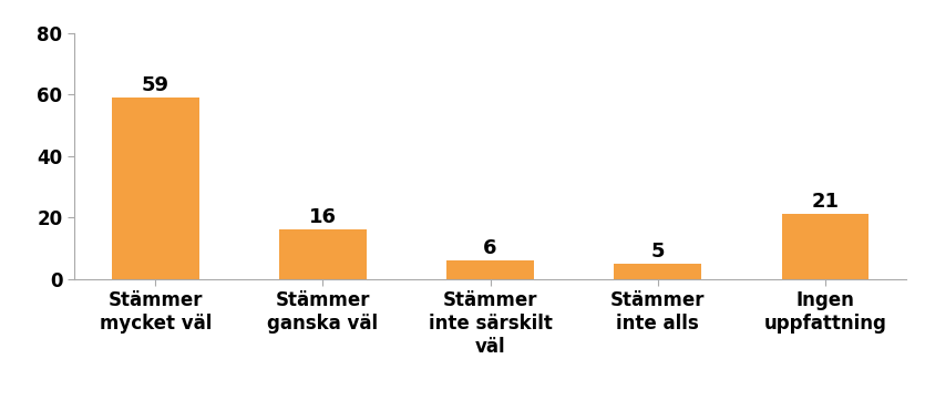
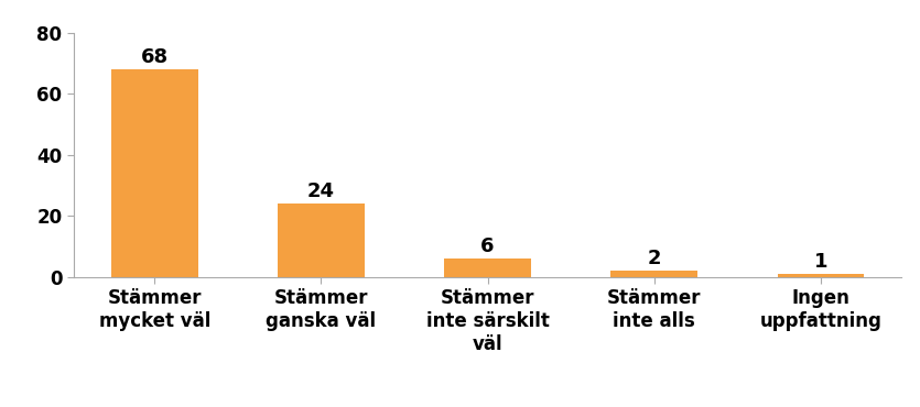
Stämmer mycket väl: 59 -> 68
Stämmer ganska väl: 16 -> 24
Stämmer inte alls: 5 -> 2
Ingen uppfattning: 21 -> 1
